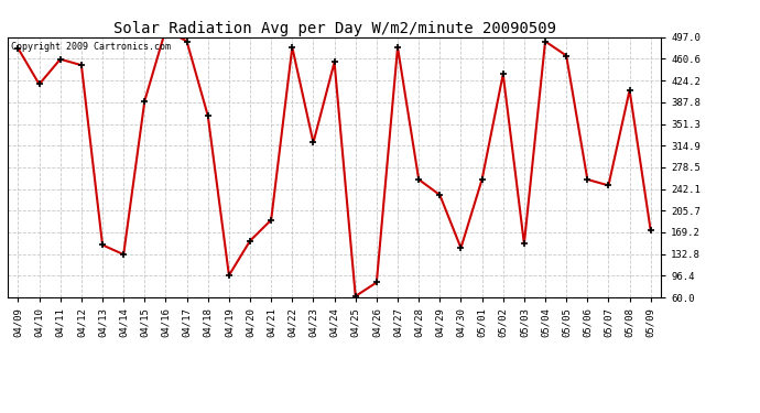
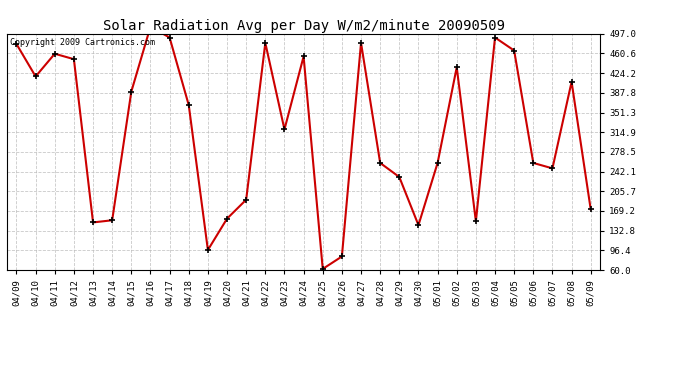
04/14: 132 -> 152
